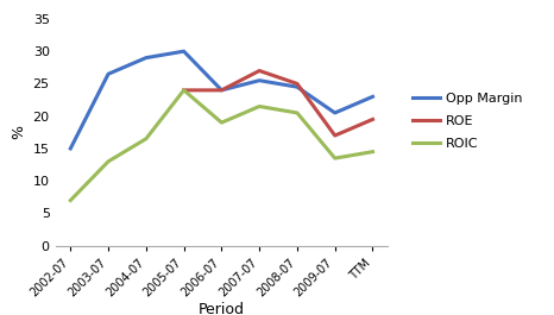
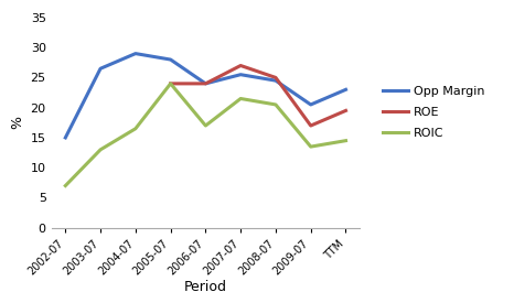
Opp Margin/2005-07: 30.0 -> 28.0
ROIC/2006-07: 19.0 -> 17.0
